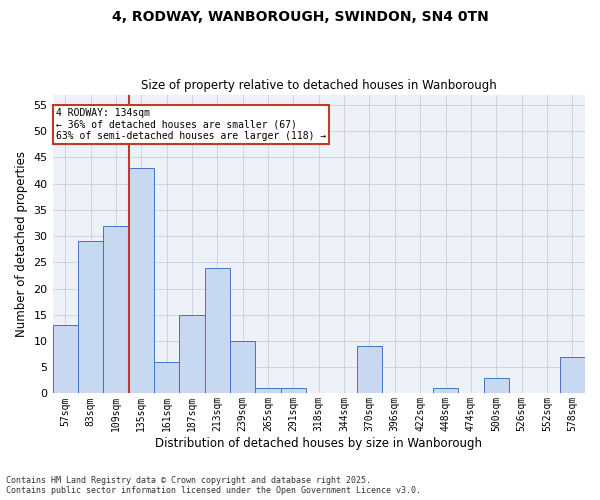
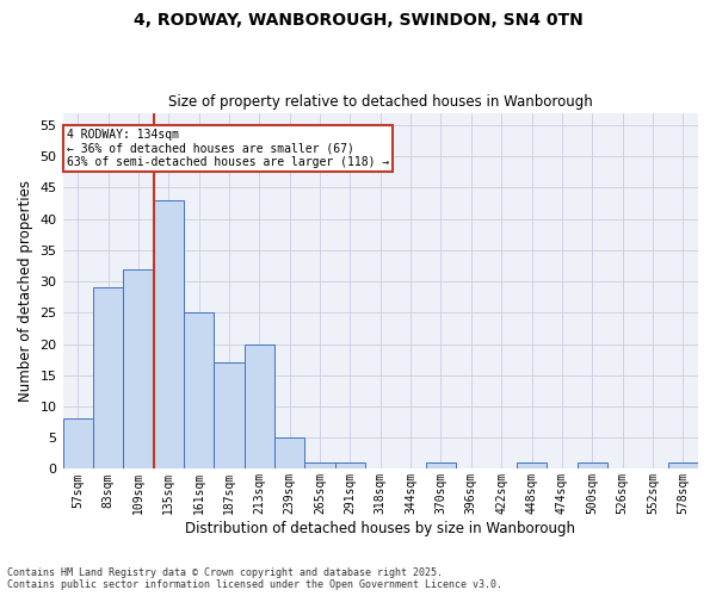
57sqm: 13 -> 8
161sqm: 6 -> 25
187sqm: 15 -> 17
213sqm: 24 -> 20
239sqm: 10 -> 5
370sqm: 9 -> 1
500sqm: 3 -> 1
578sqm: 7 -> 1
